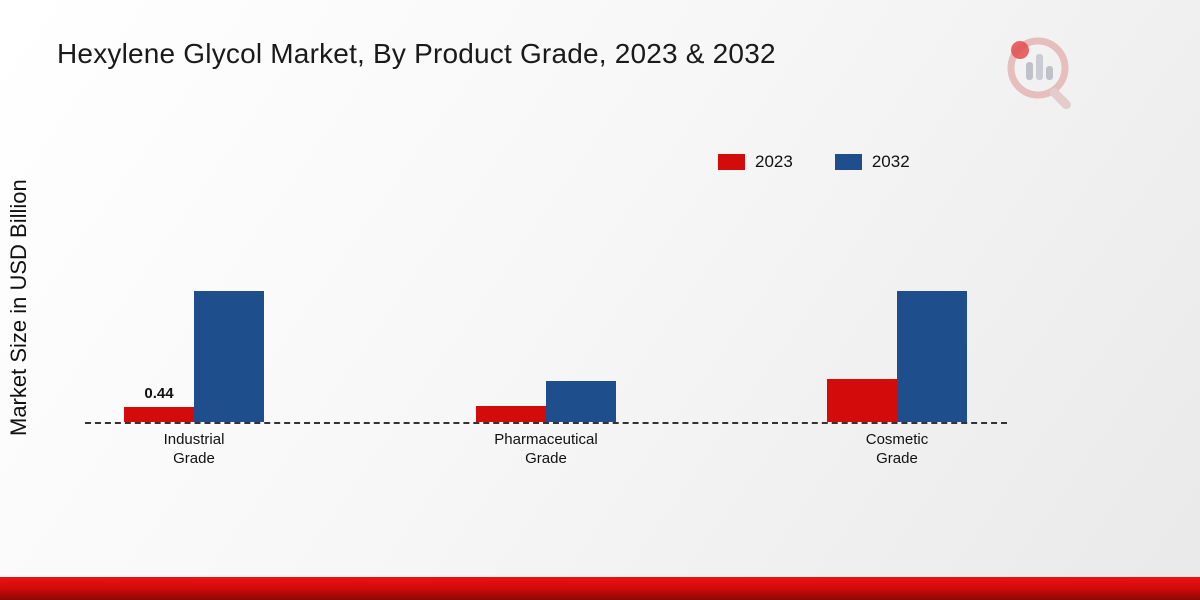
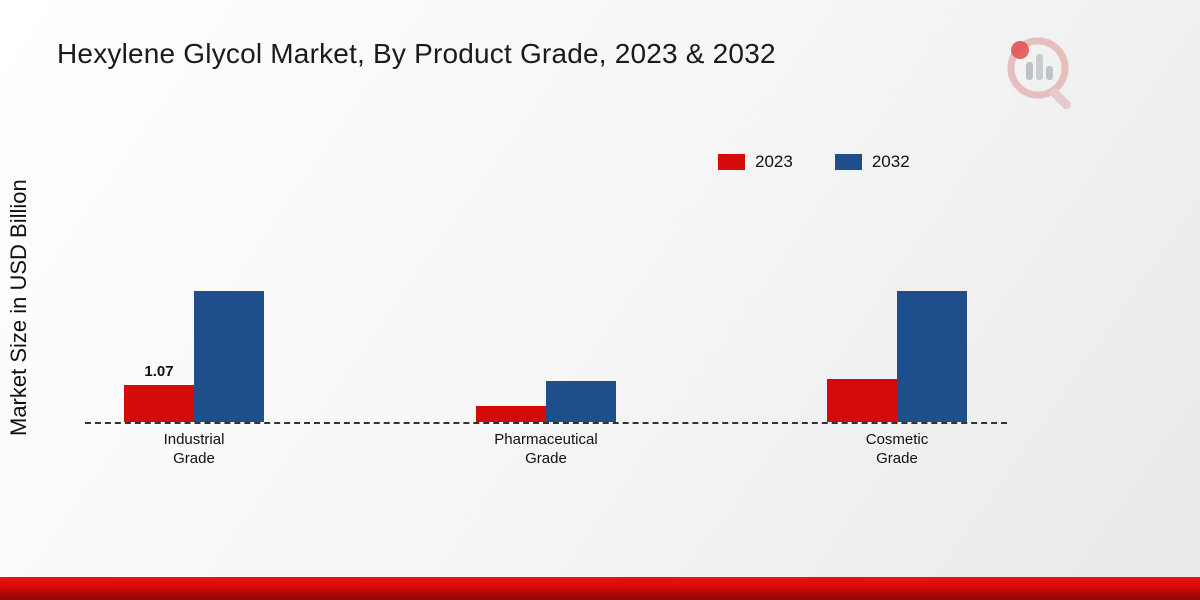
2023/Industrial Grade: 0.44 -> 1.07
